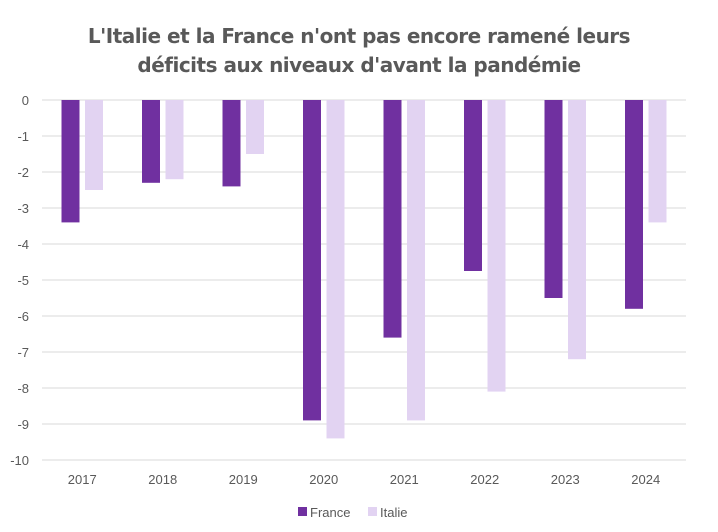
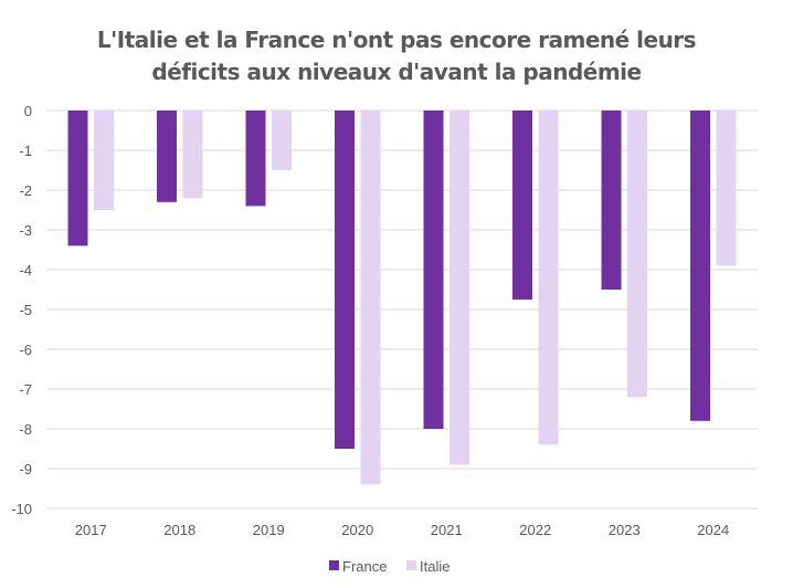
France/2020: -8.9 -> -8.5
France/2021: -6.6 -> -8.0
Italie/2022: -8.1 -> -8.4
France/2023: -5.5 -> -4.5
France/2024: -5.8 -> -7.8
Italie/2024: -3.4 -> -3.9
